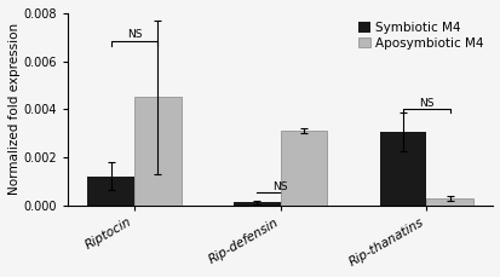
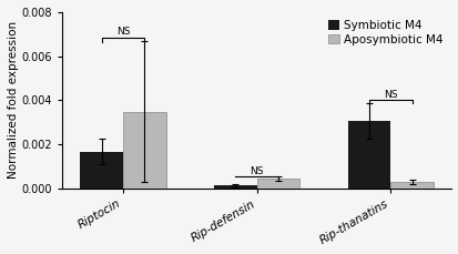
Symbiotic M4/Riptocin: 0.0012 -> 0.0016
Aposymbiotic M4/Riptocin: 0.0045 -> 0.0035
Aposymbiotic M4/Rip-defensin: 0.0031 -> 0.0004
